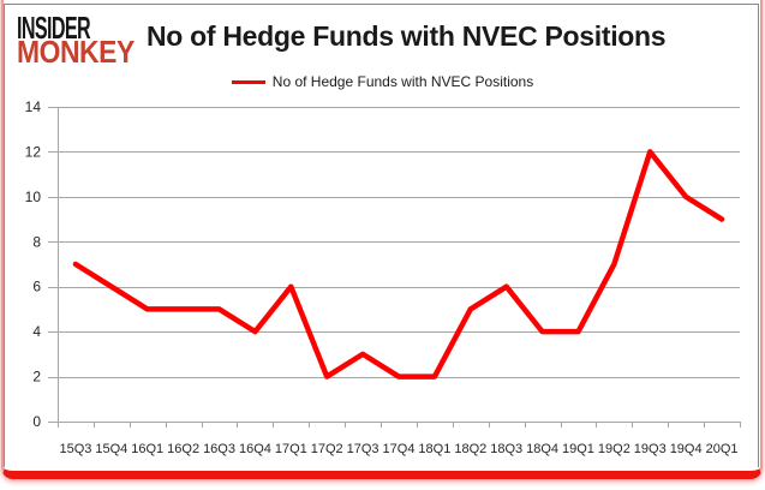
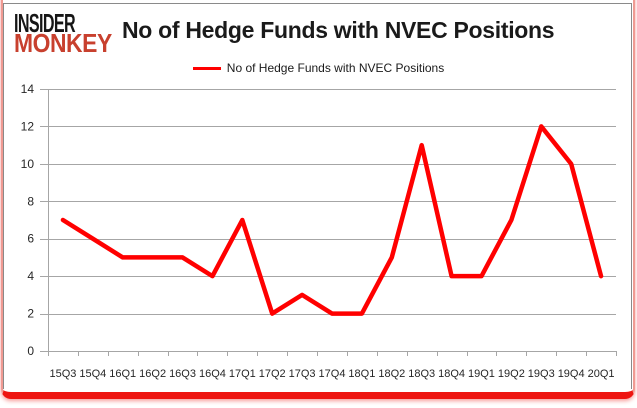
17Q1: 6 -> 7
18Q3: 6 -> 11
20Q1: 9 -> 4
